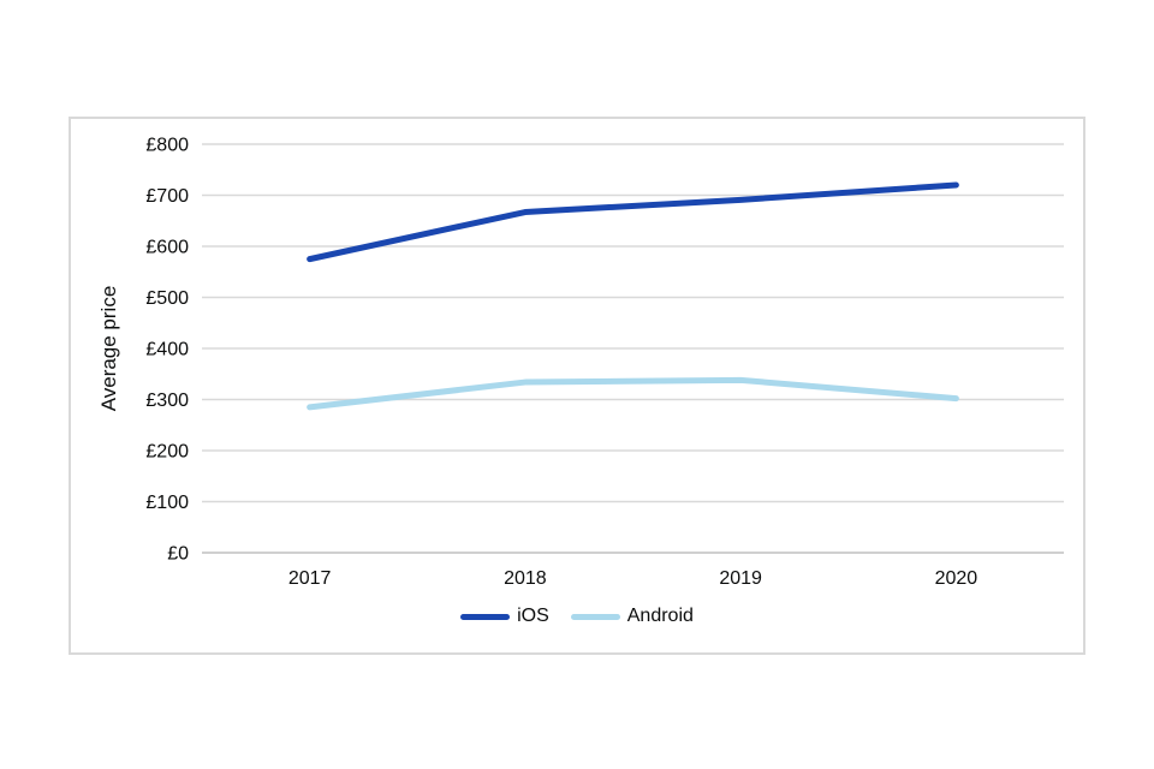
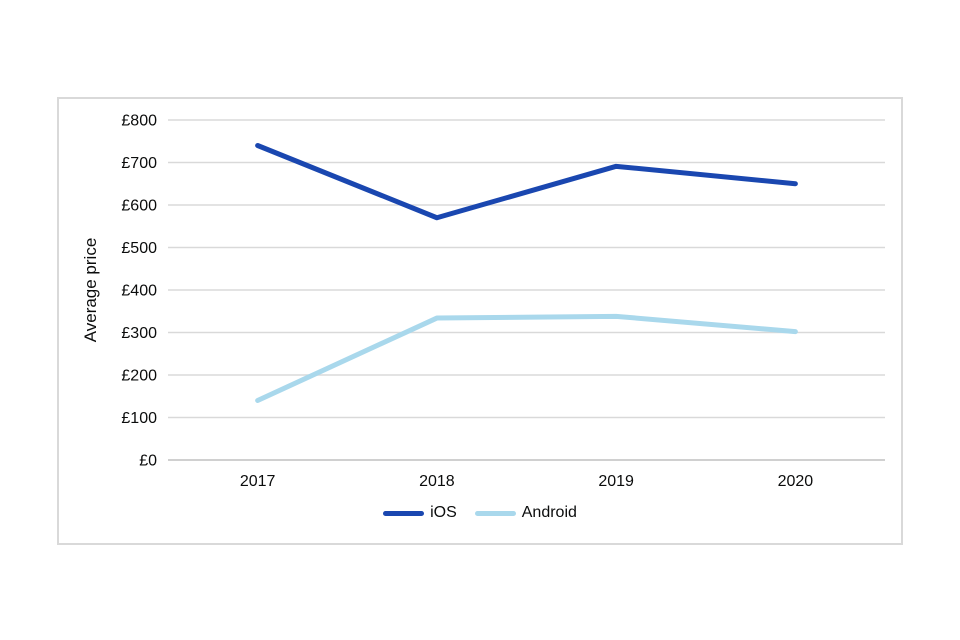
iOS/2017: £580 -> £740
Android/2017: £280 -> £140
iOS/2018: £670 -> £570
iOS/2020: £720 -> £650
